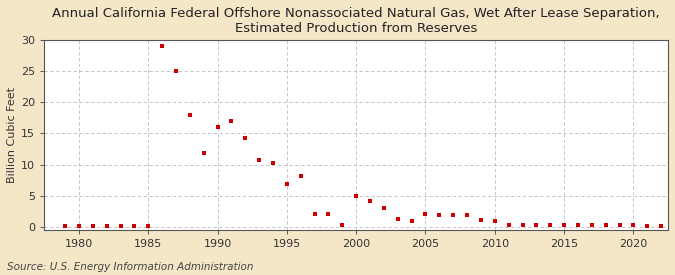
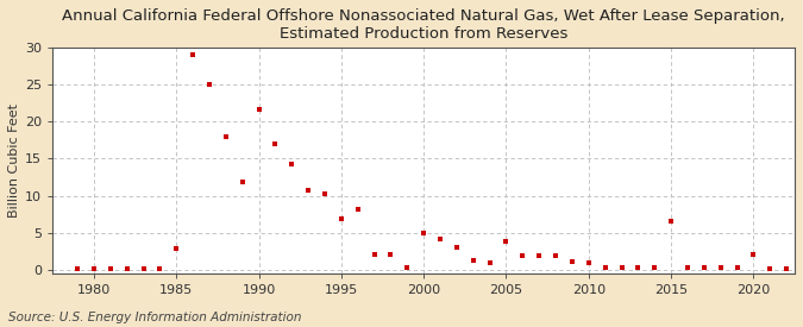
1985: 0.1 -> 2.8
1990: 16.0 -> 21.6
2005: 2.0 -> 3.8
2015: 0.2 -> 6.6
2020: 0.2 -> 2.0
